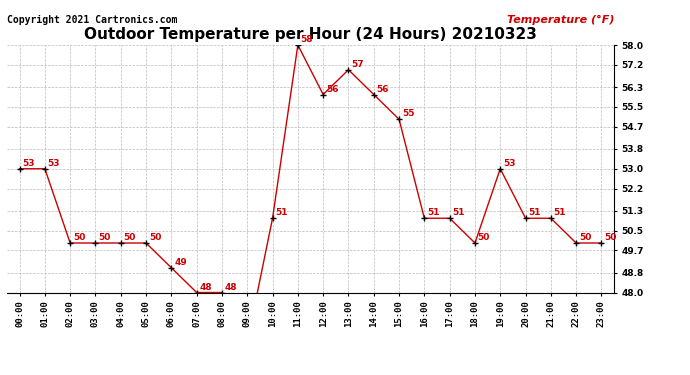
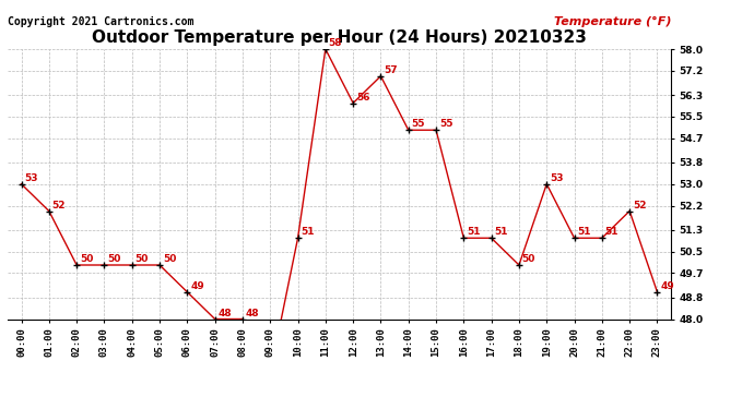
01:00: 53 -> 52
14:00: 56 -> 55
22:00: 50 -> 52
23:00: 50 -> 49
